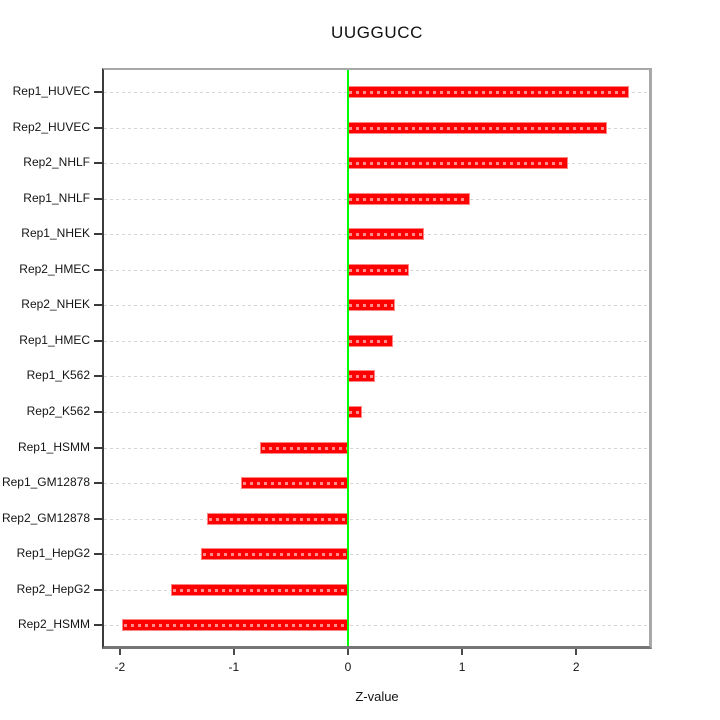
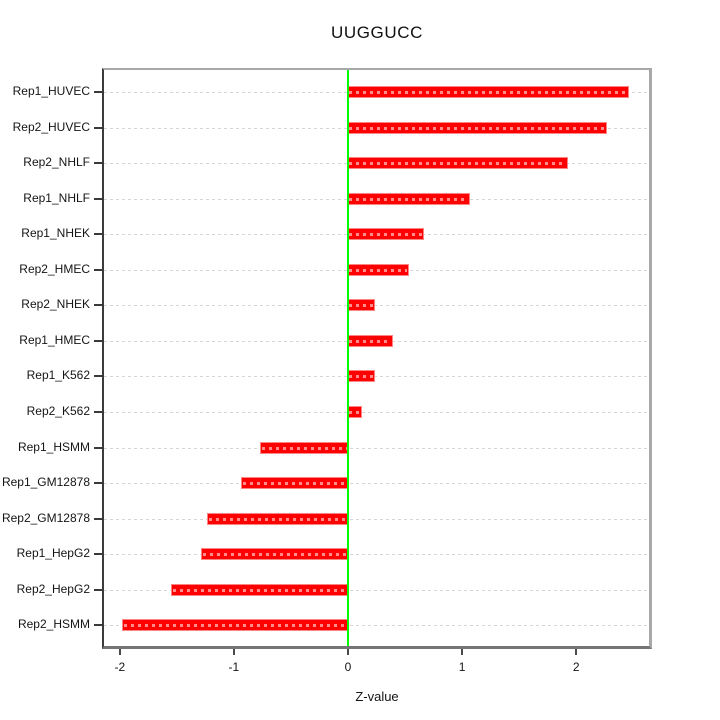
Rep2_NHEK: 0.40 -> 0.23
